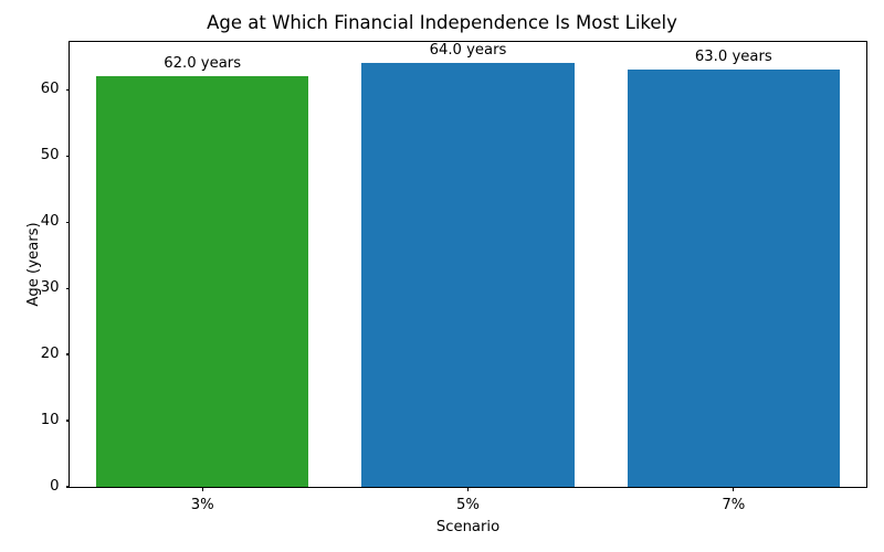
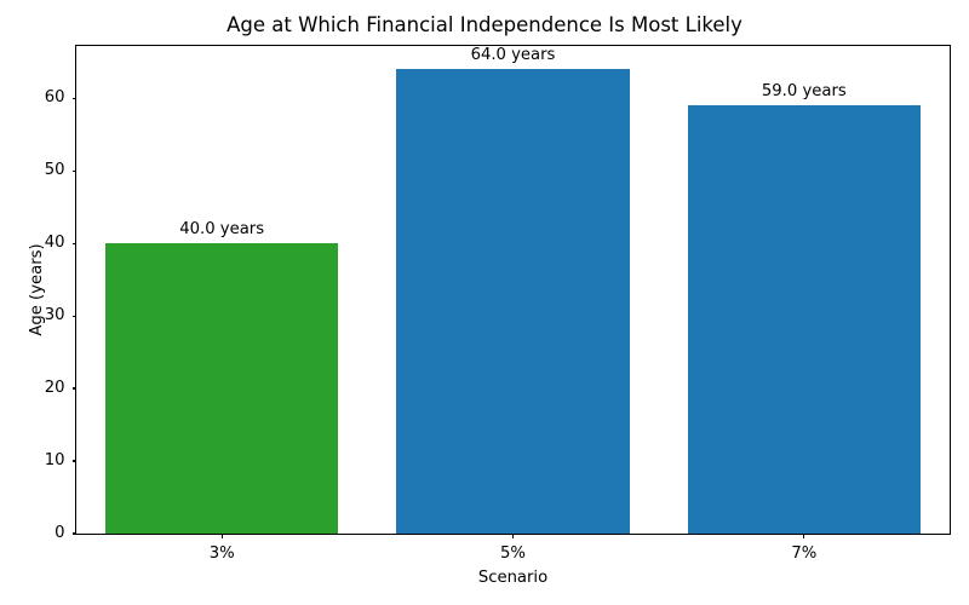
3%: 62.0 -> 40.0
7%: 63.0 -> 59.0
